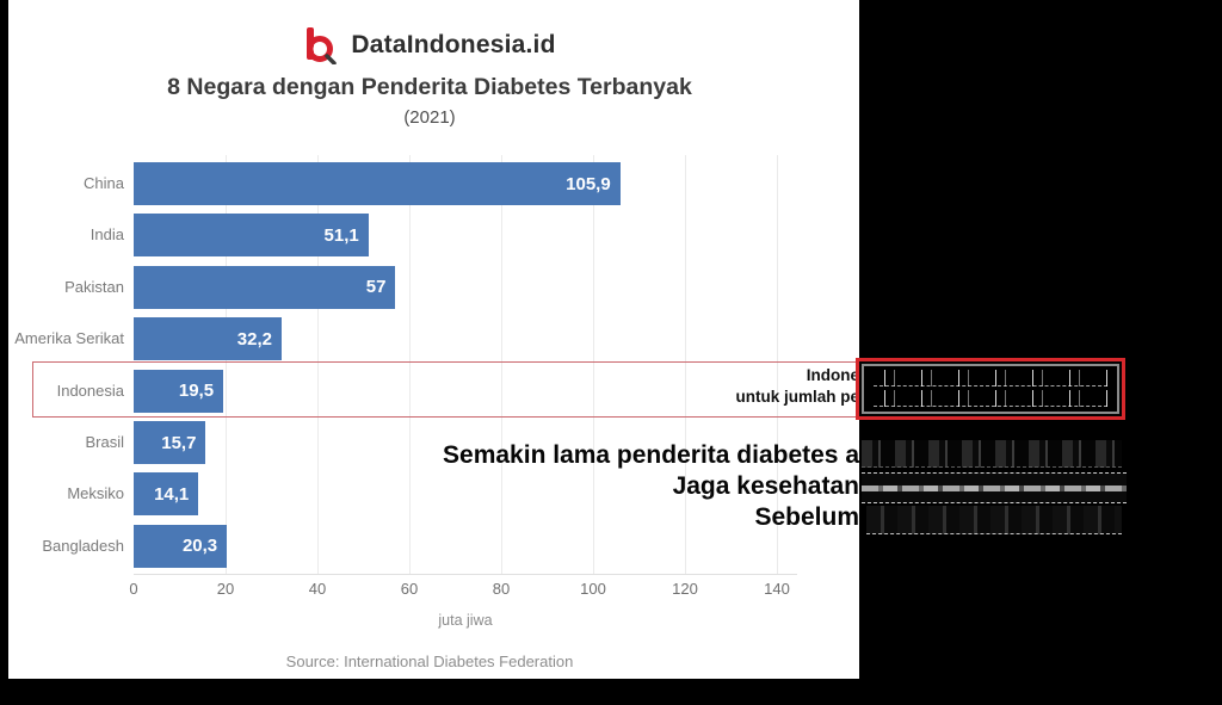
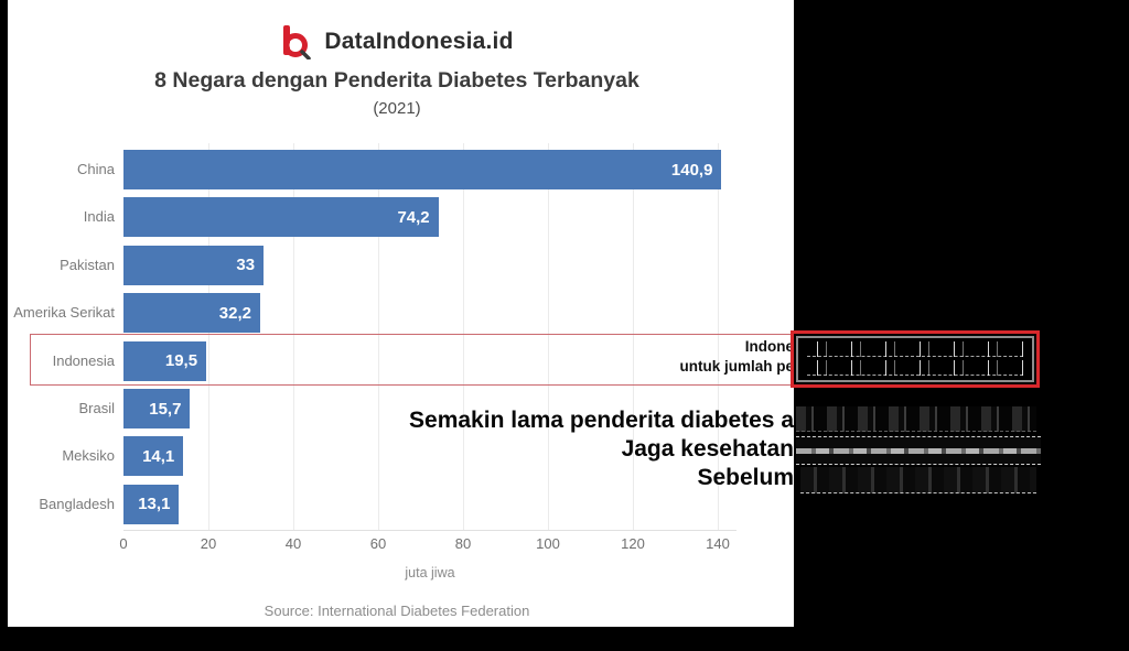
China: 105,9 -> 140,9
India: 51,1 -> 74,2
Pakistan: 57 -> 33
Bangladesh: 20,3 -> 13,1
